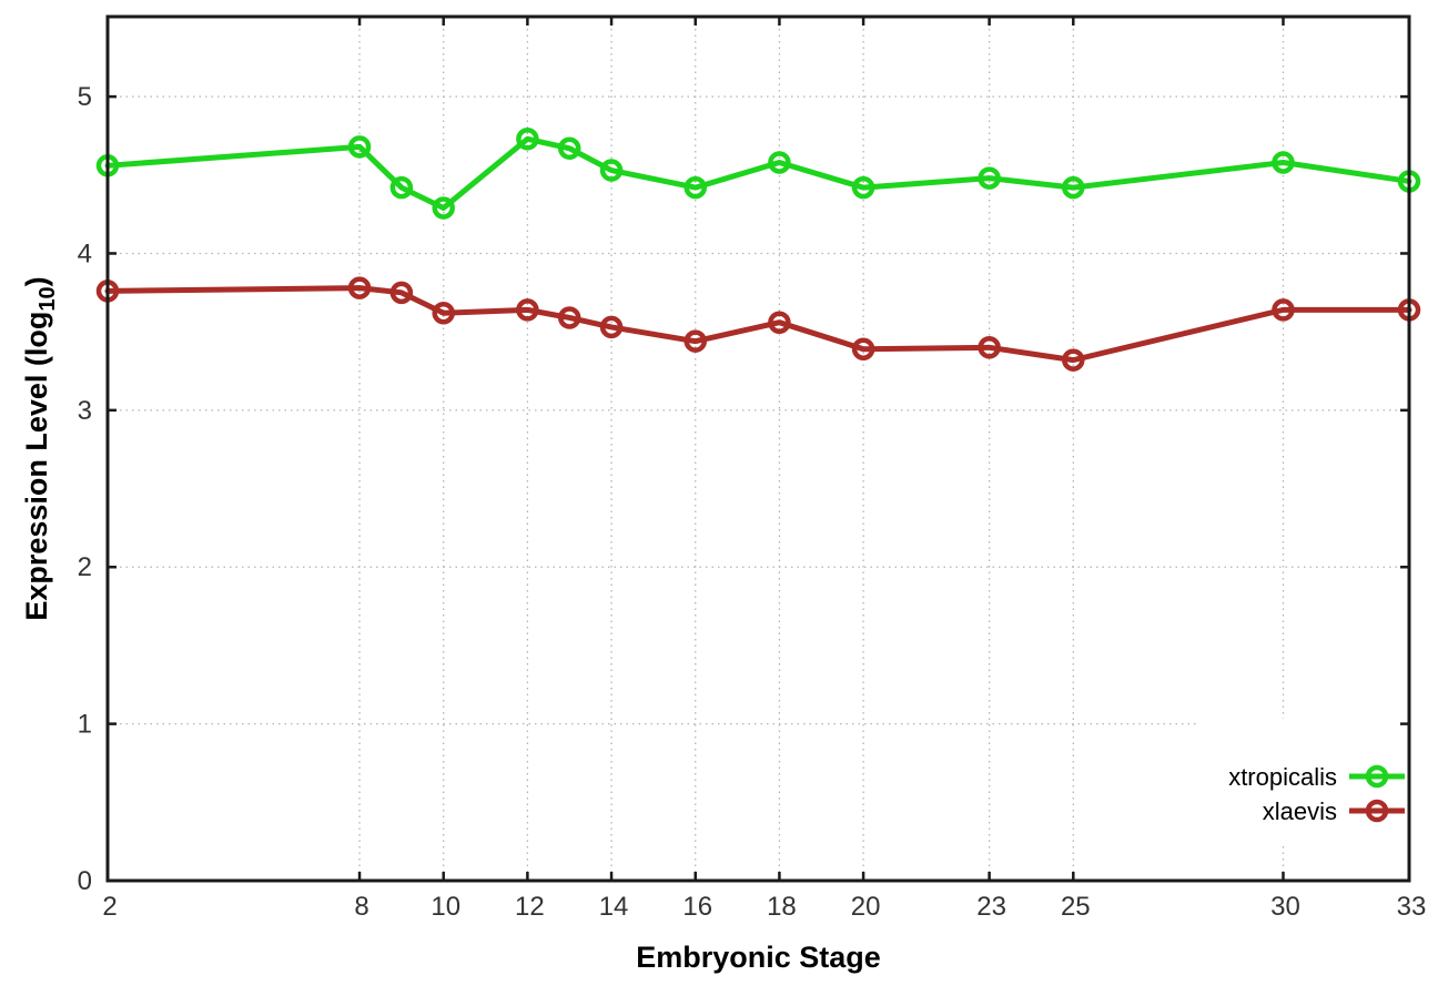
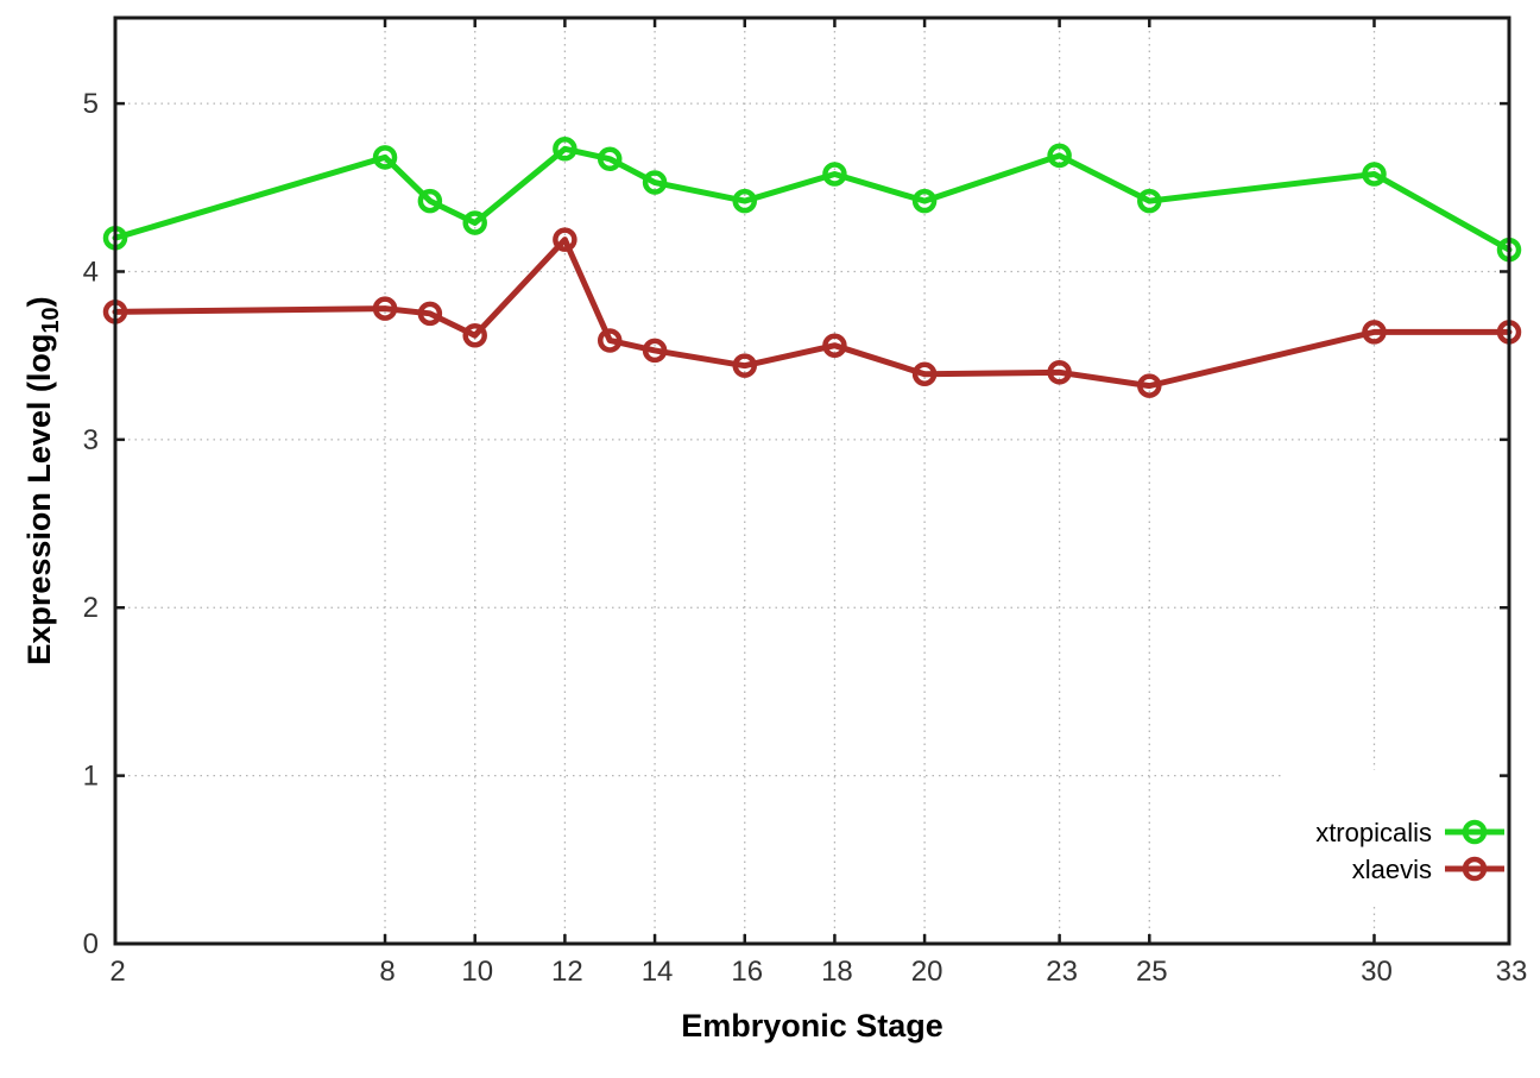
xtropicalis/2: 4.56 -> 4.20
xlaevis/12: 3.64 -> 4.19
xtropicalis/23: 4.48 -> 4.69
xtropicalis/33: 4.46 -> 4.13
